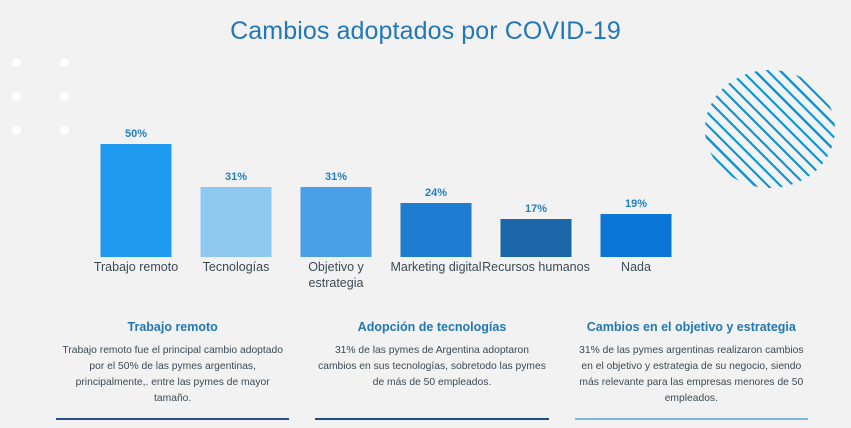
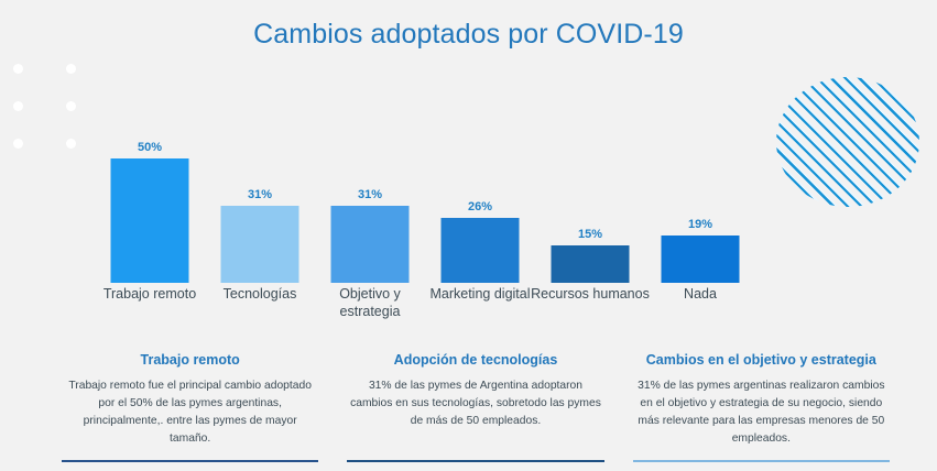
Marketing digital: 24% -> 26%
Recursos humanos: 17% -> 15%
